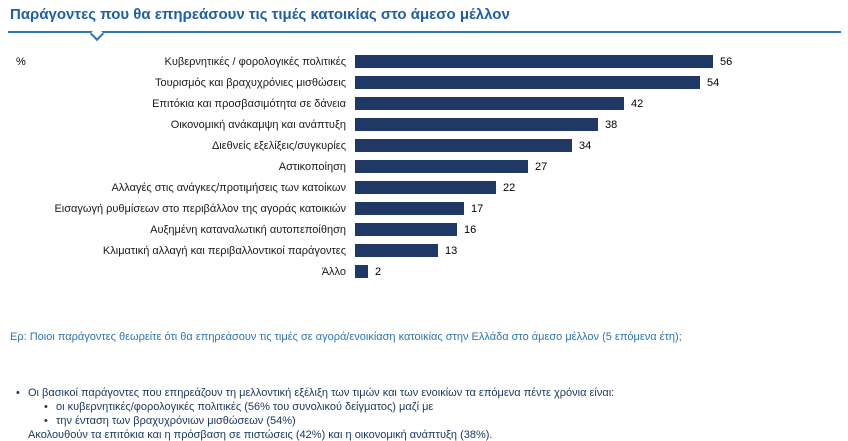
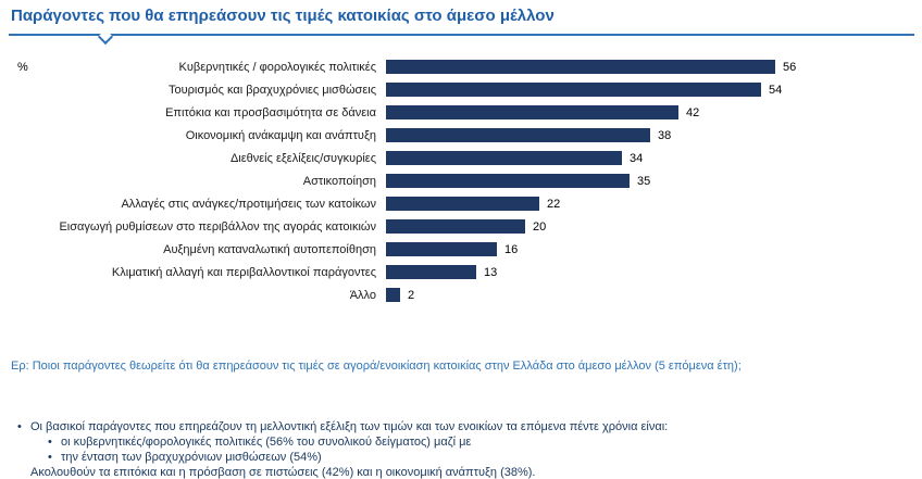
Αστικοποίηση: 27 -> 35
Εισαγωγή ρυθμίσεων στο περιβάλλον της αγοράς κατοικιών: 17 -> 20
